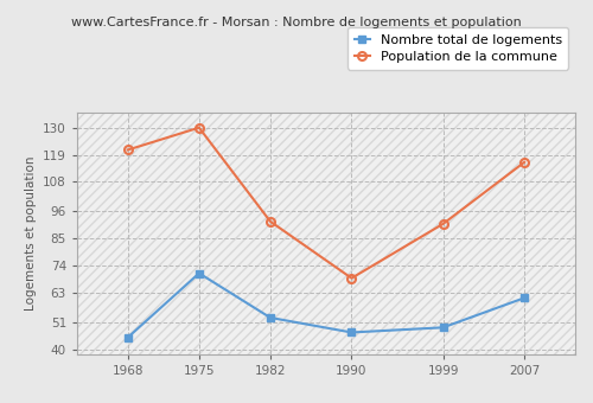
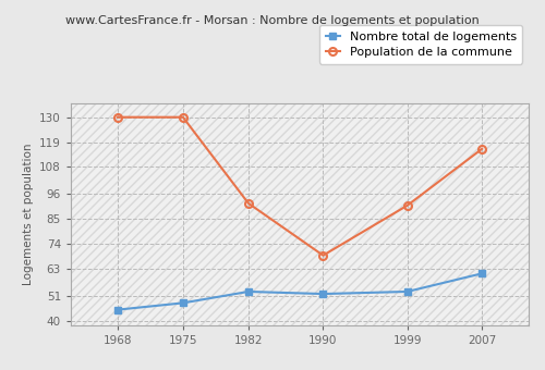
Population de la commune/1968: 121 -> 130
Nombre total de logements/1975: 71 -> 48
Nombre total de logements/1990: 47 -> 52
Nombre total de logements/1999: 49 -> 53
